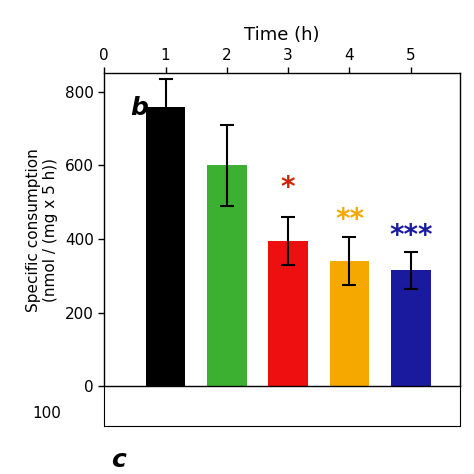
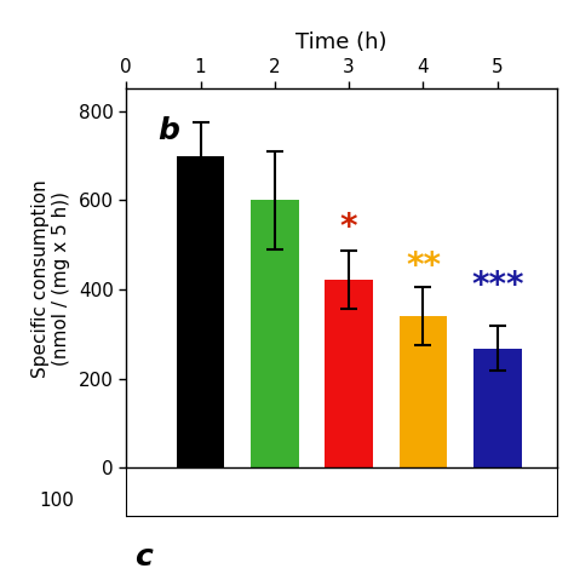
1: 760 -> 700
3: 395 -> 422
5: 315 -> 268
